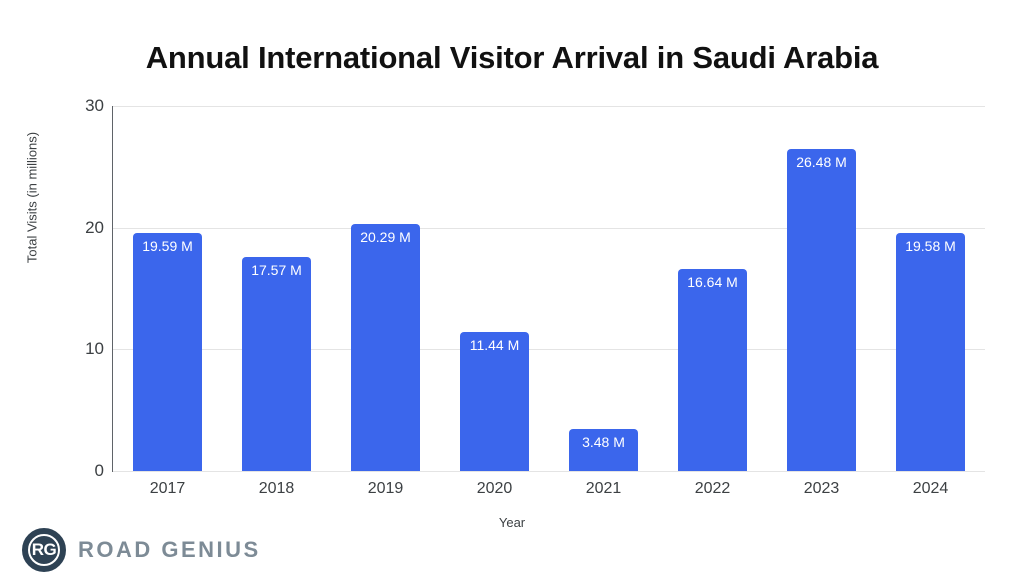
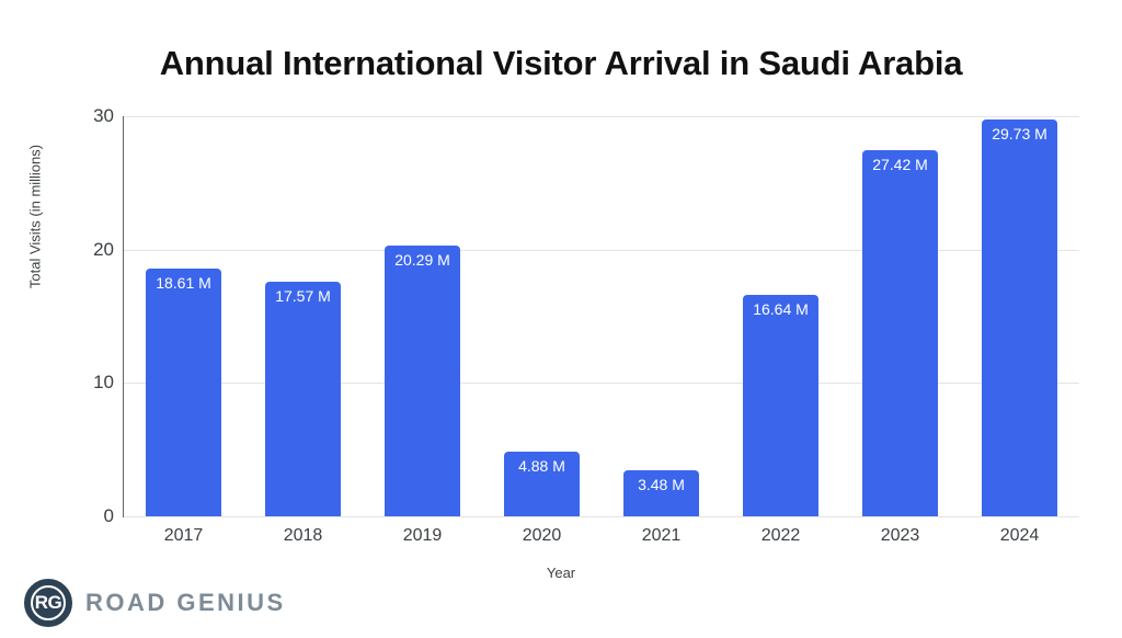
2017: 19.59 -> 18.61
2020: 11.44 -> 4.88
2023: 26.48 -> 27.42
2024: 19.58 -> 29.73
